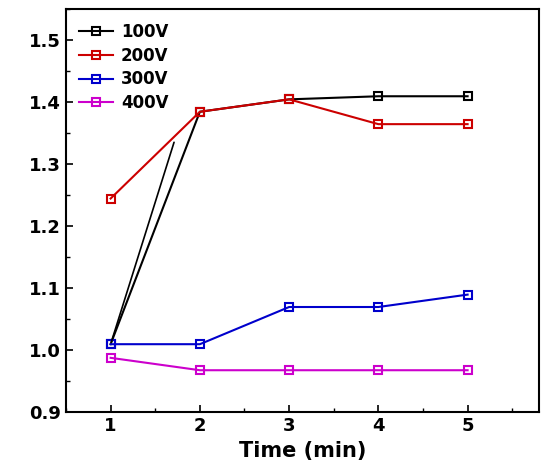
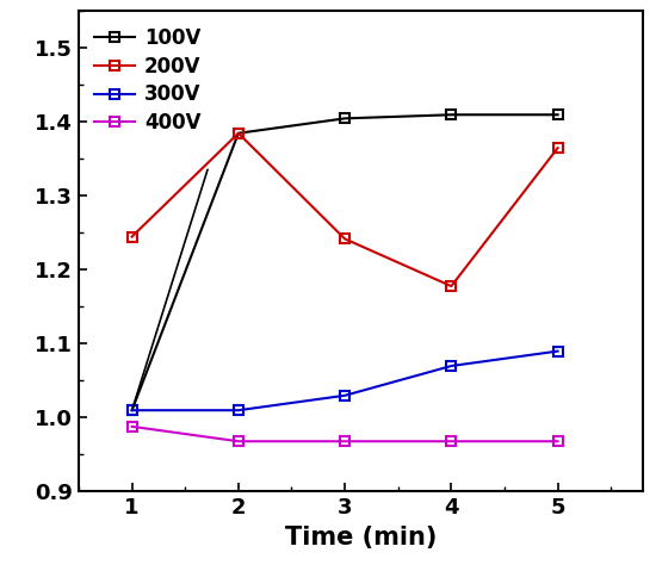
200V/3: 1.405 -> 1.242
300V/3: 1.07 -> 1.03
200V/4: 1.365 -> 1.178
